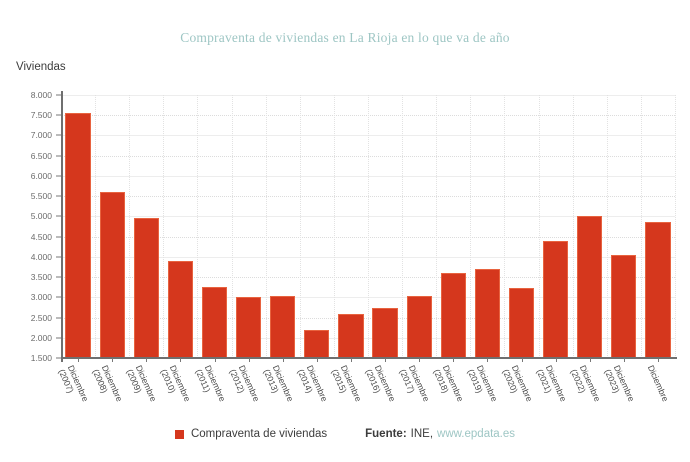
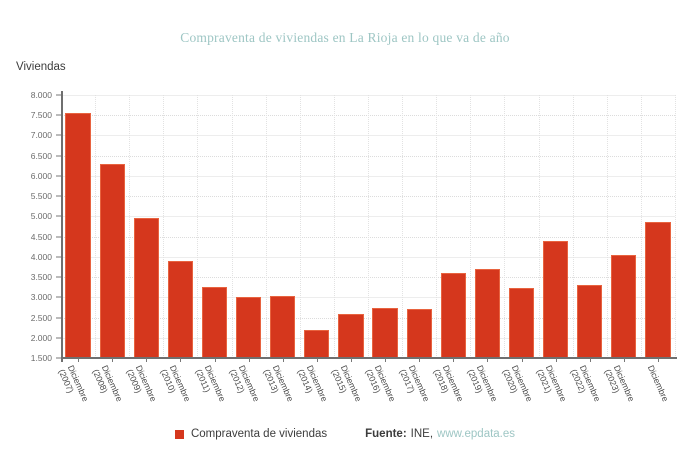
Diciembre (2008): 5600 -> 6300
Diciembre (2017): 3000 -> 2700
Diciembre (2022): 5000 -> 3300
